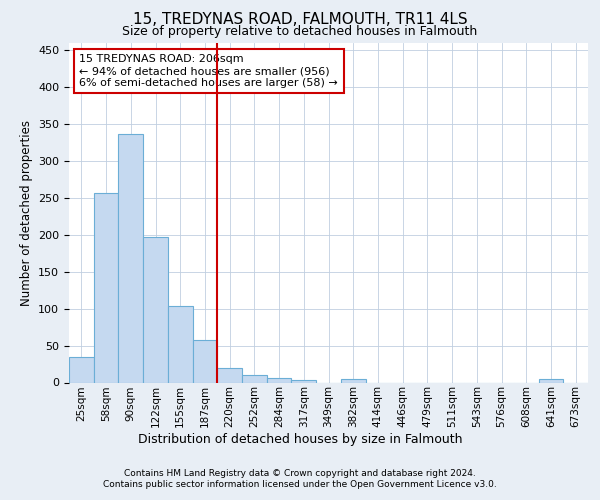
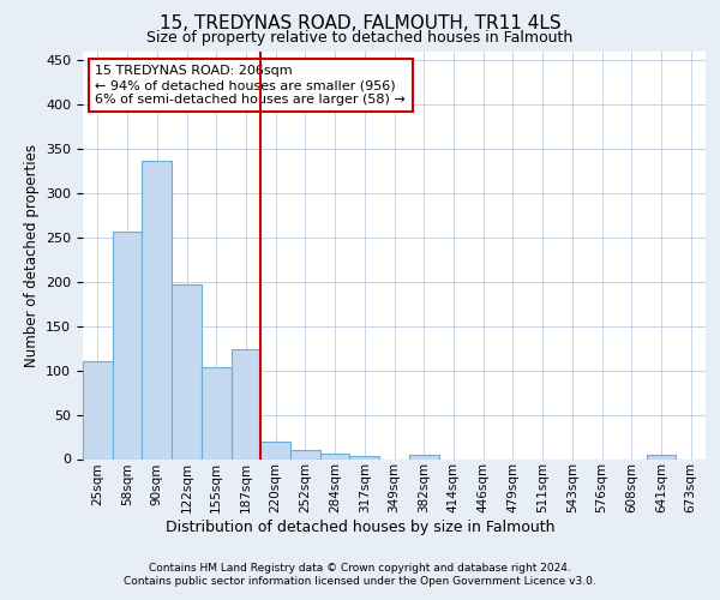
25sqm: 35 -> 110
187sqm: 57 -> 124
